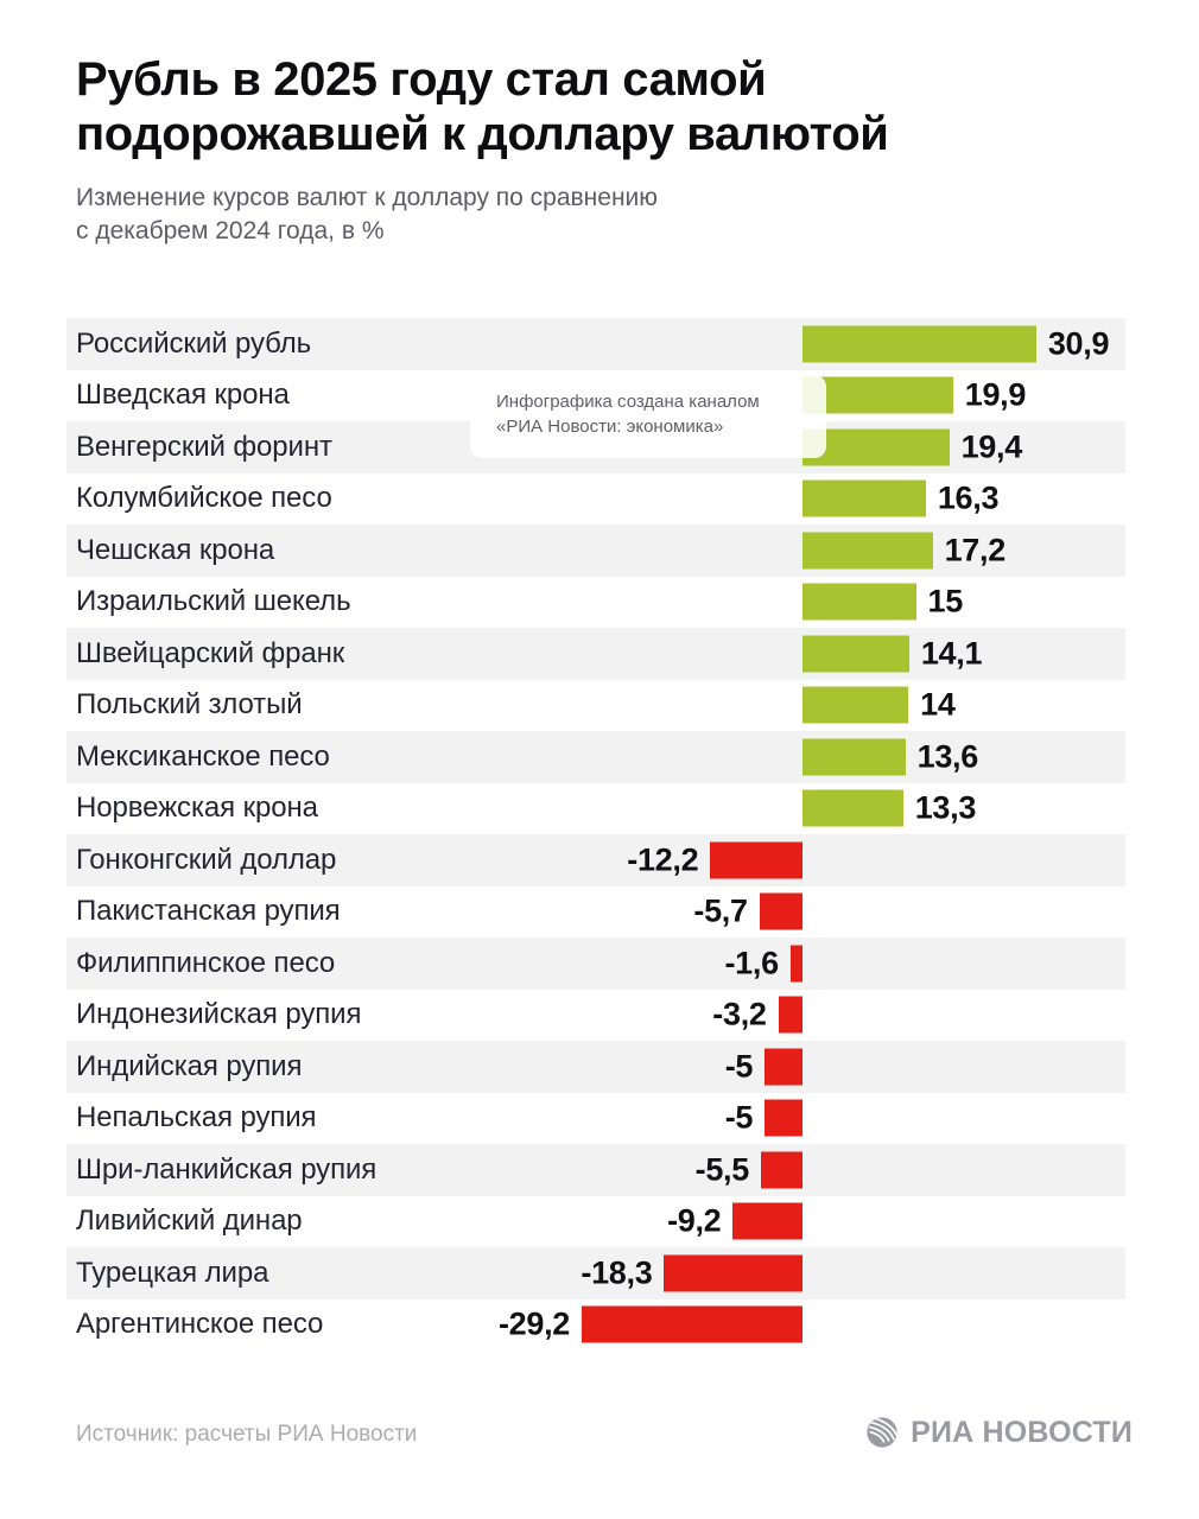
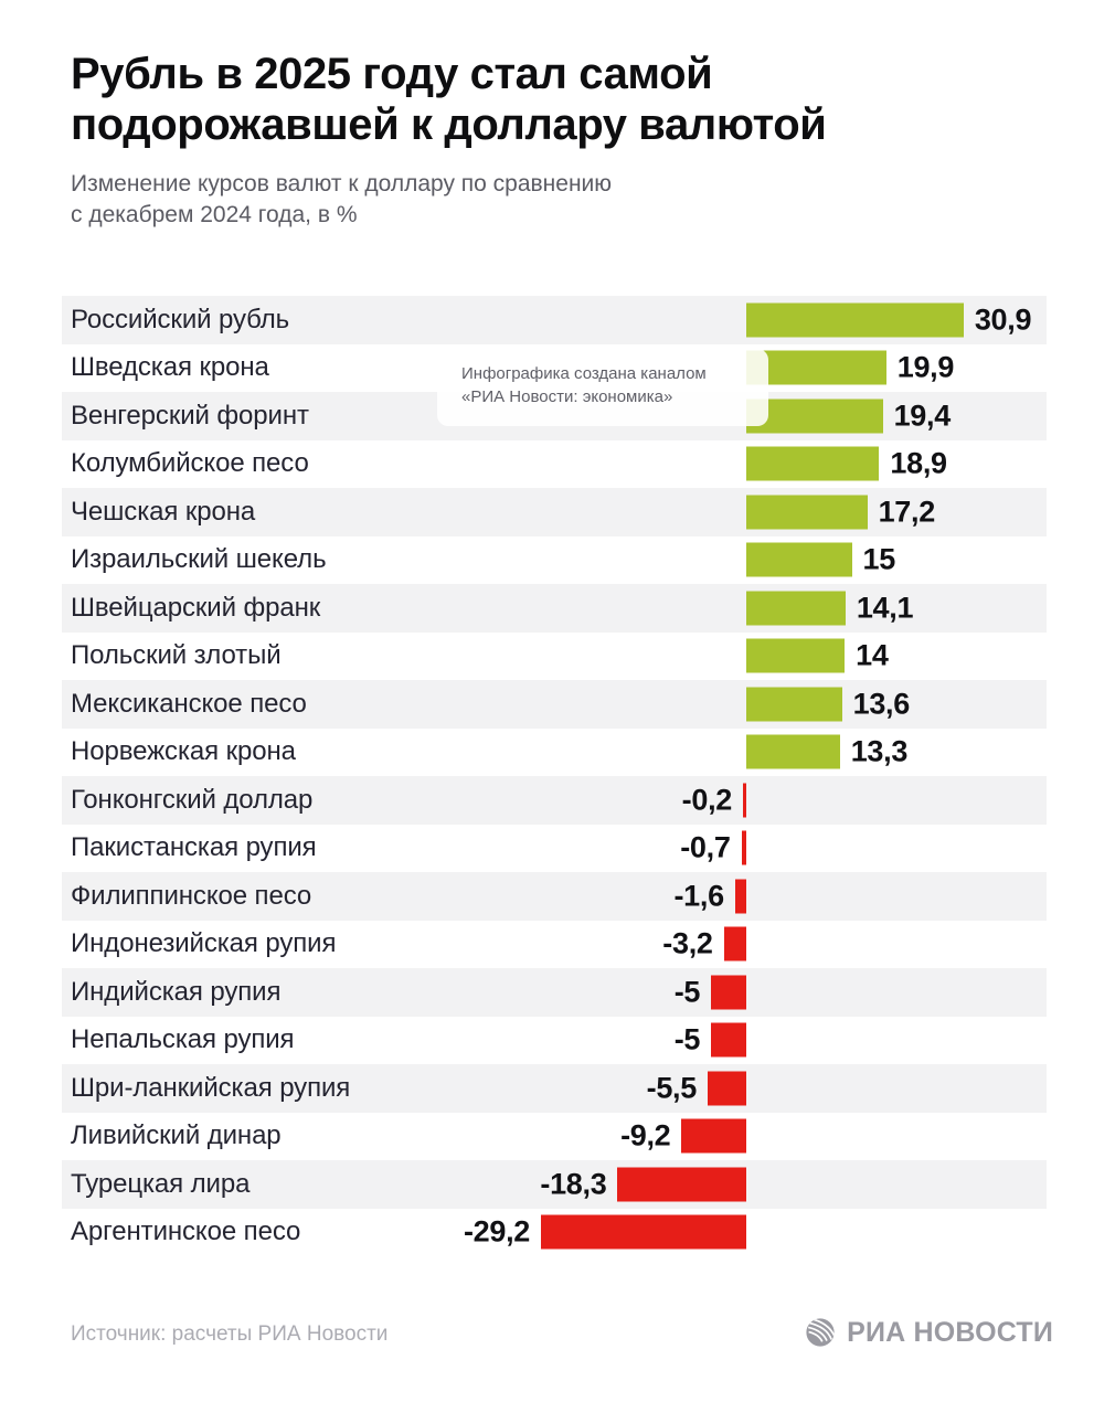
Колумбийское песо: 16,3 -> 18,9
Гонконгский доллар: -12,2 -> -0,2
Пакистанская рупия: -5,7 -> -0,7
